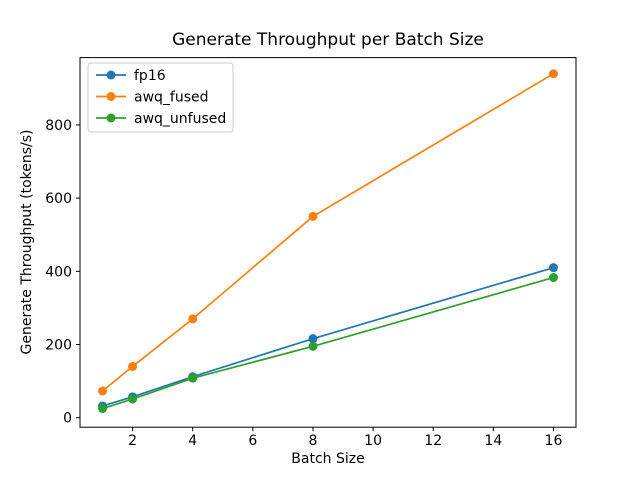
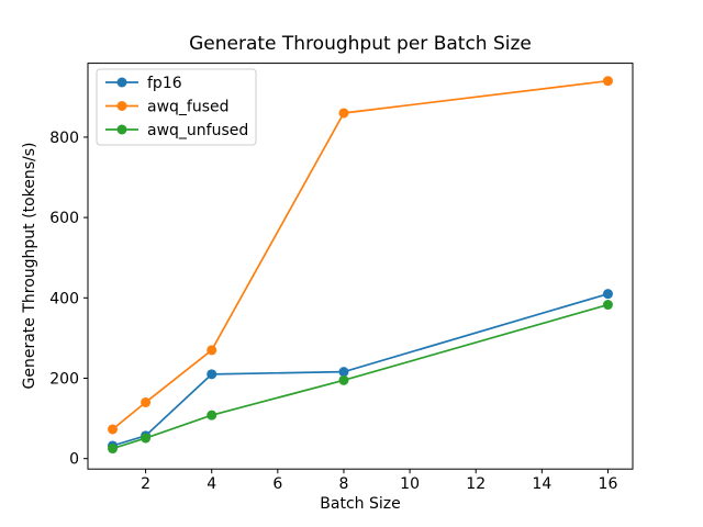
fp16/4: 110 -> 210
awq_fused/8: 550 -> 860
